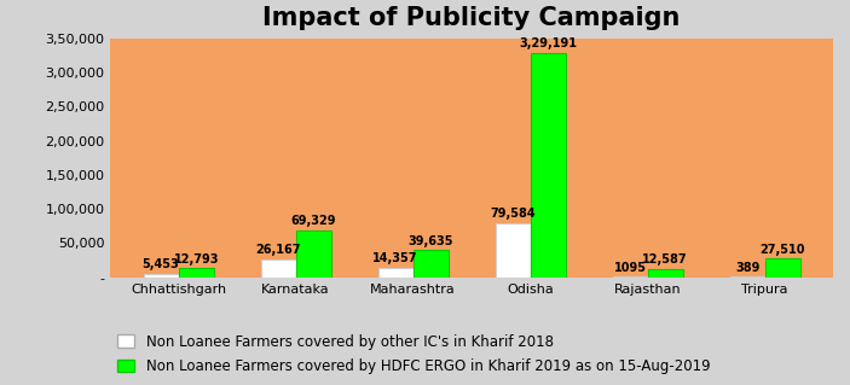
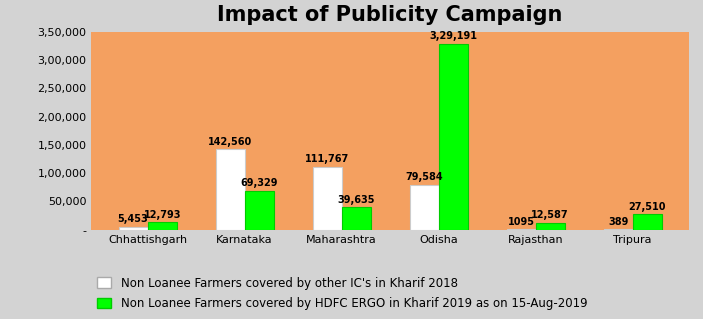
Non Loanee Farmers covered by other IC's in Kharif 2018/Karnataka: 26,167 -> 142,560
Non Loanee Farmers covered by other IC's in Kharif 2018/Maharashtra: 14,357 -> 111,767
